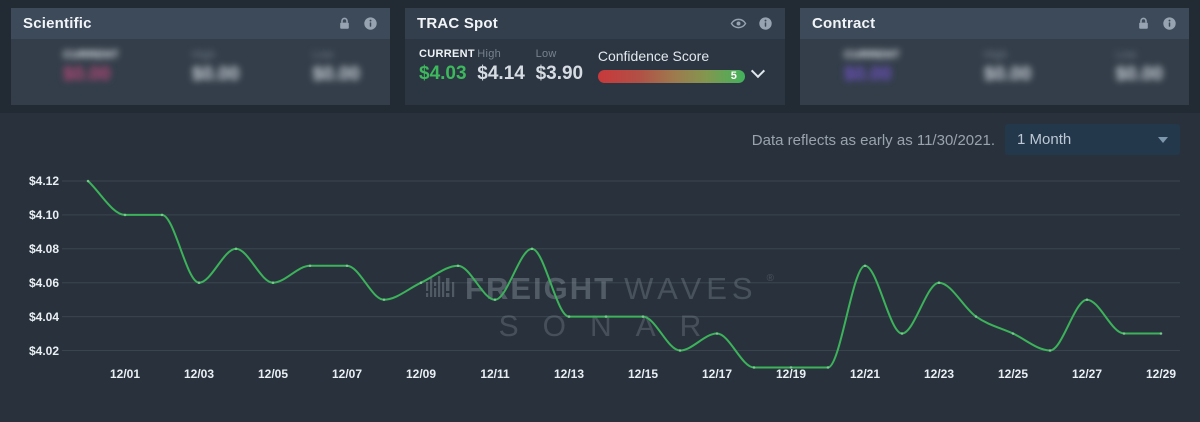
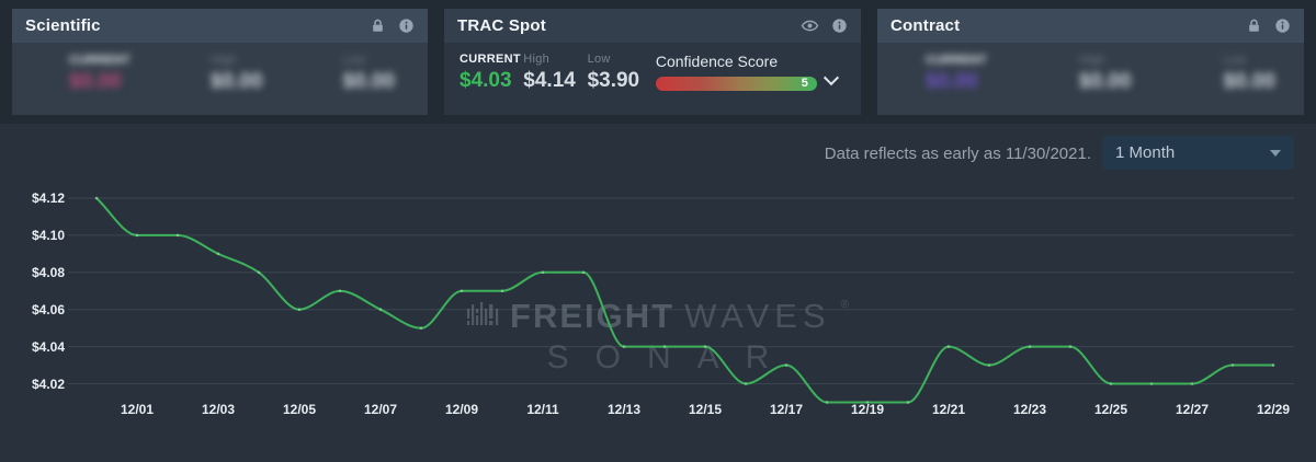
12/03: $4.06 -> $4.09
12/07: $4.07 -> $4.06
12/09: $4.06 -> $4.07
12/11: $4.05 -> $4.08
12/21: $4.07 -> $4.04
12/23: $4.06 -> $4.04
12/25: $4.03 -> $4.02
12/27: $4.05 -> $4.02
